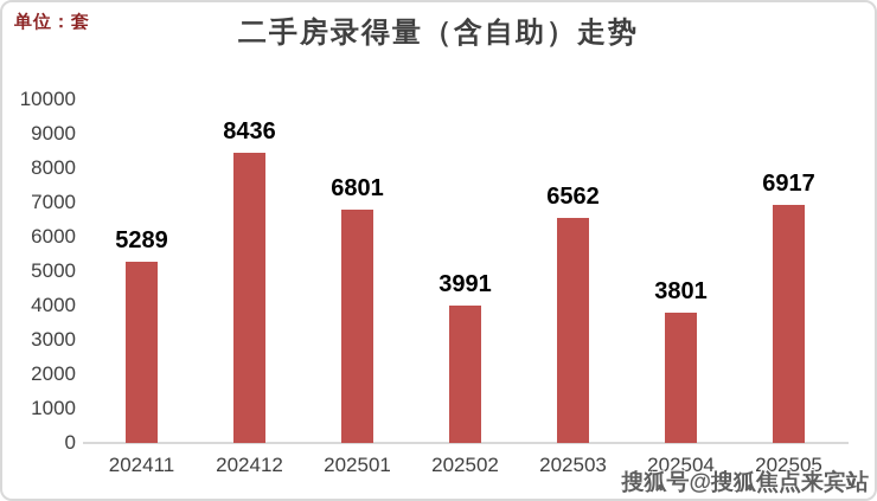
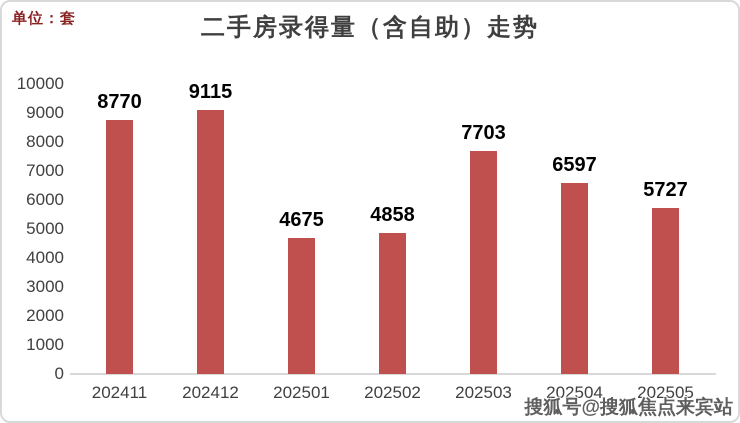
202411: 5289 -> 8770
202412: 8436 -> 9115
202501: 6801 -> 4675
202502: 3991 -> 4858
202503: 6562 -> 7703
202504: 3801 -> 6597
202505: 6917 -> 5727
